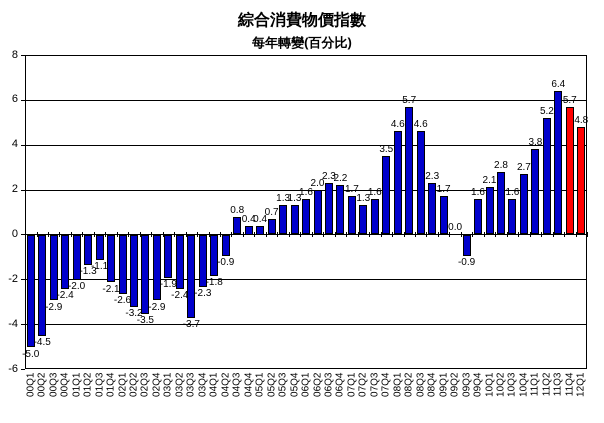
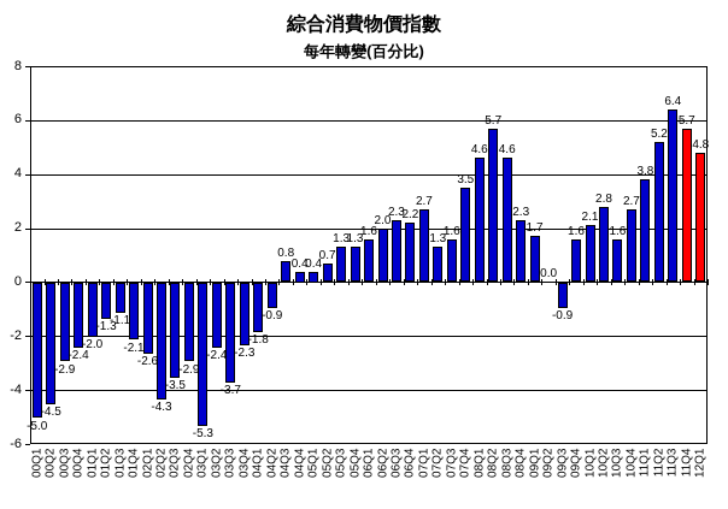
02Q2: -3.2 -> -4.3
03Q1: -1.9 -> -5.3
07Q1: 1.7 -> 2.7
